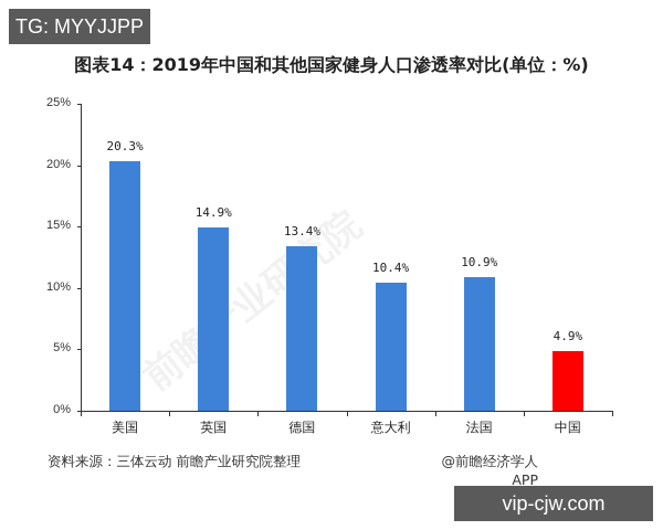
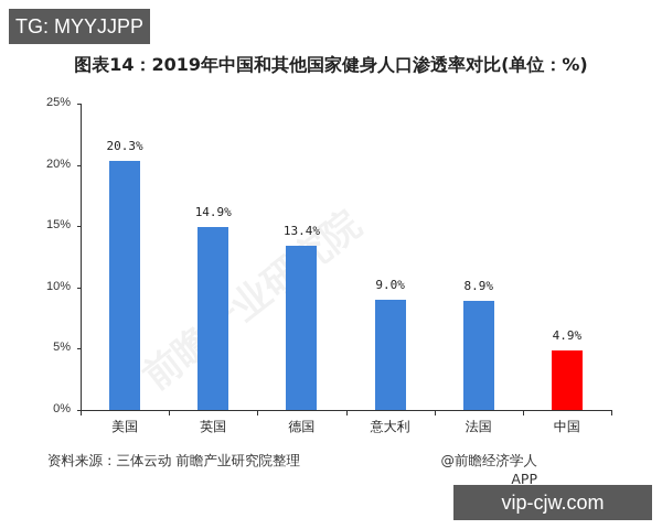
意大利: 10.4% -> 9.0%
法国: 10.9% -> 8.9%
